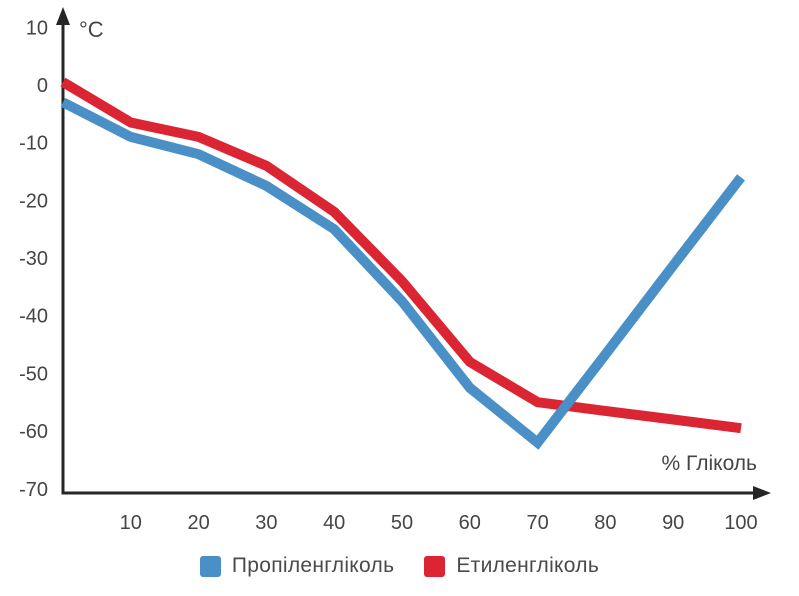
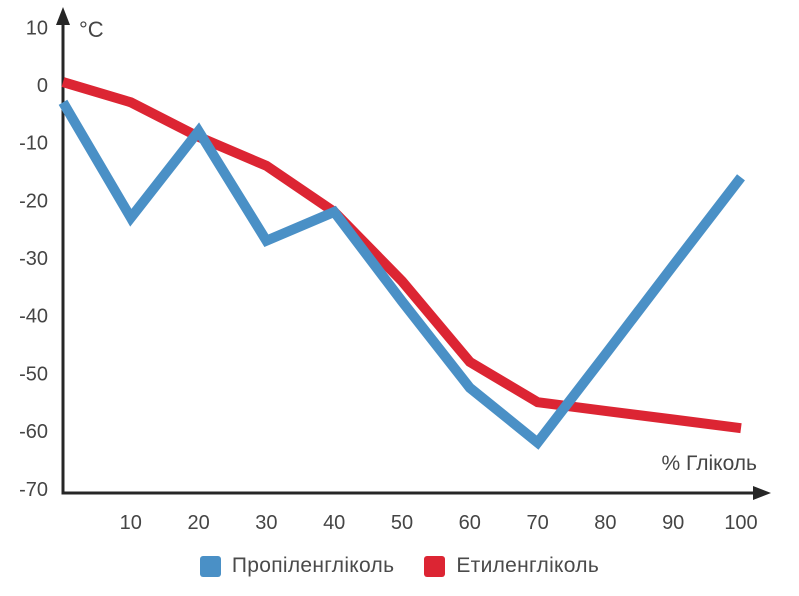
Пропіленгліколь/10: -9 -> -23
Етиленгліколь/10: -6 -> -3
Пропіленгліколь/20: -12 -> -8
Пропіленгліколь/30: -18 -> -27
Пропіленгліколь/40: -25 -> -22
